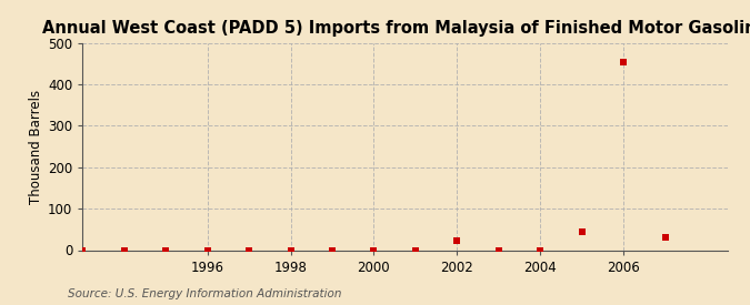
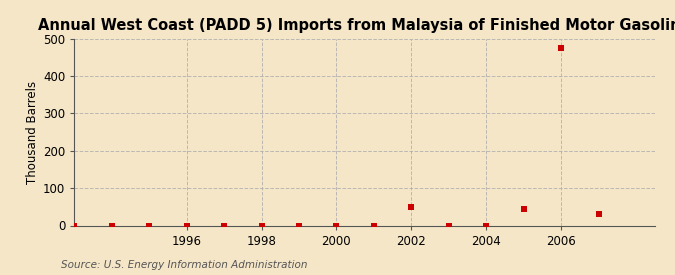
2002: 22 -> 50
2006: 452 -> 475
